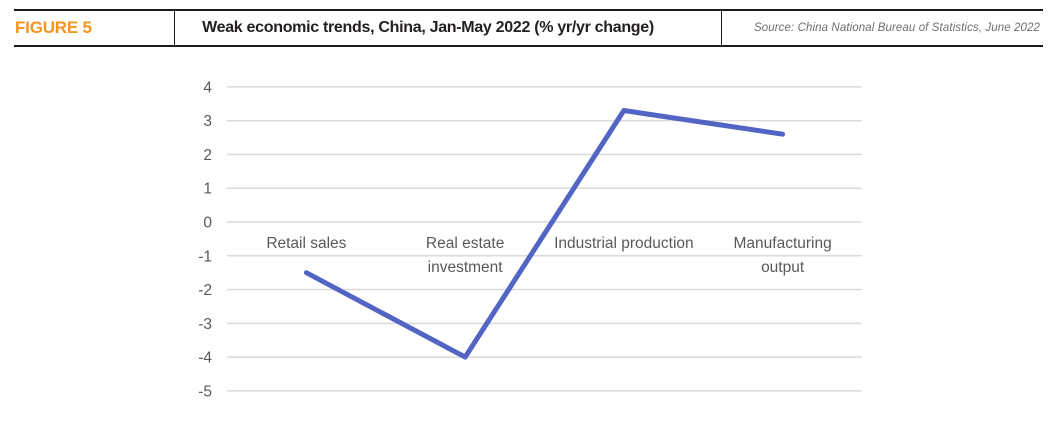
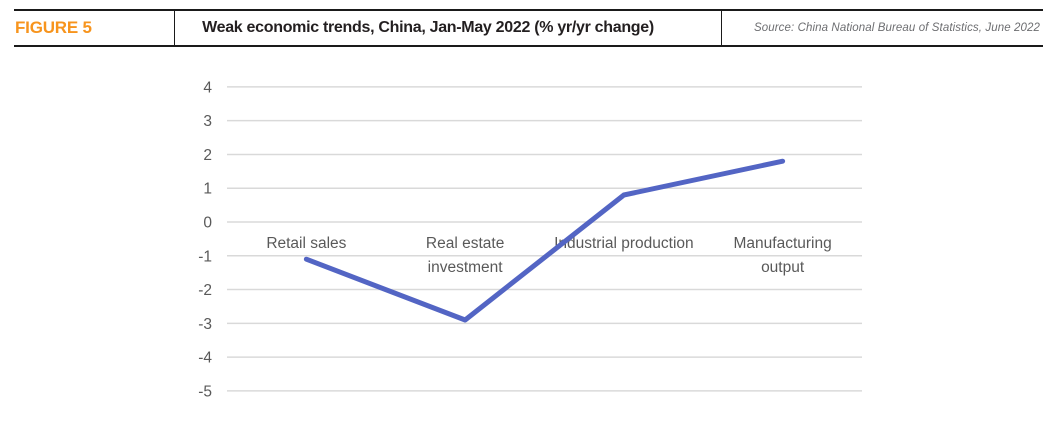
Retail sales: -1.5 -> -1.1
Real estate investment: -4.0 -> -2.9
Industrial production: 3.3 -> 0.8
Manufacturing output: 2.6 -> 1.8
